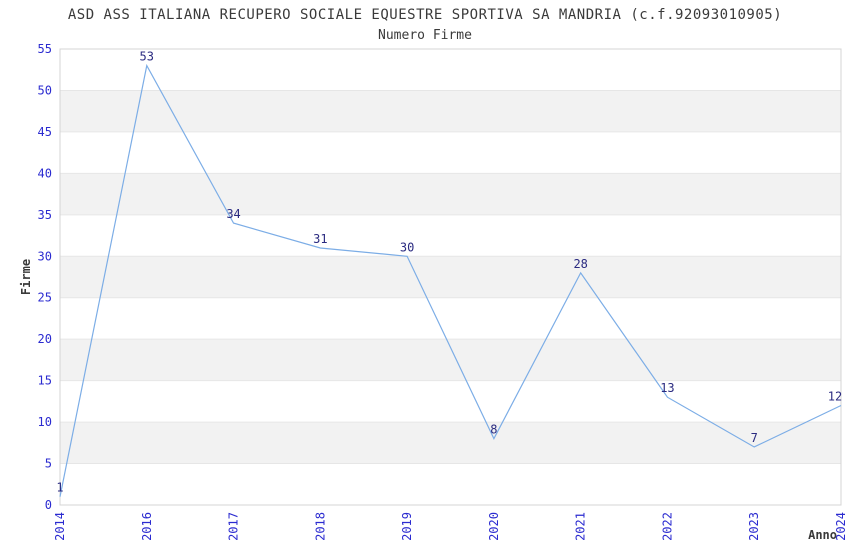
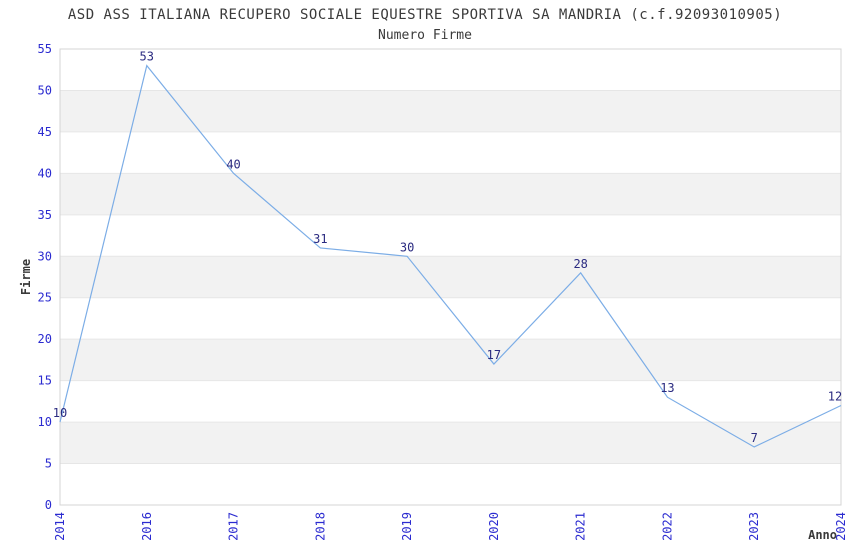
2014: 1 -> 10
2017: 34 -> 40
2020: 8 -> 17
